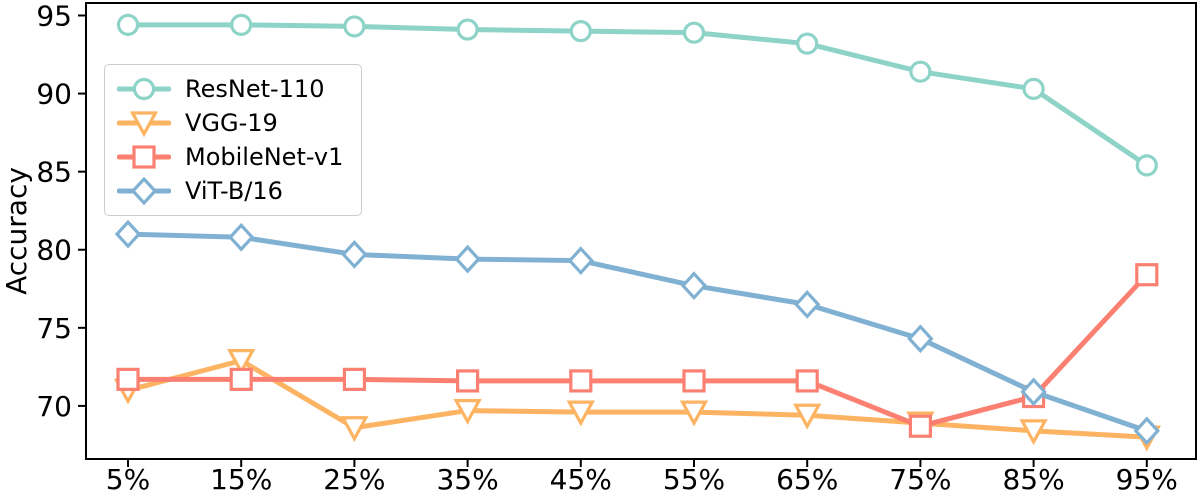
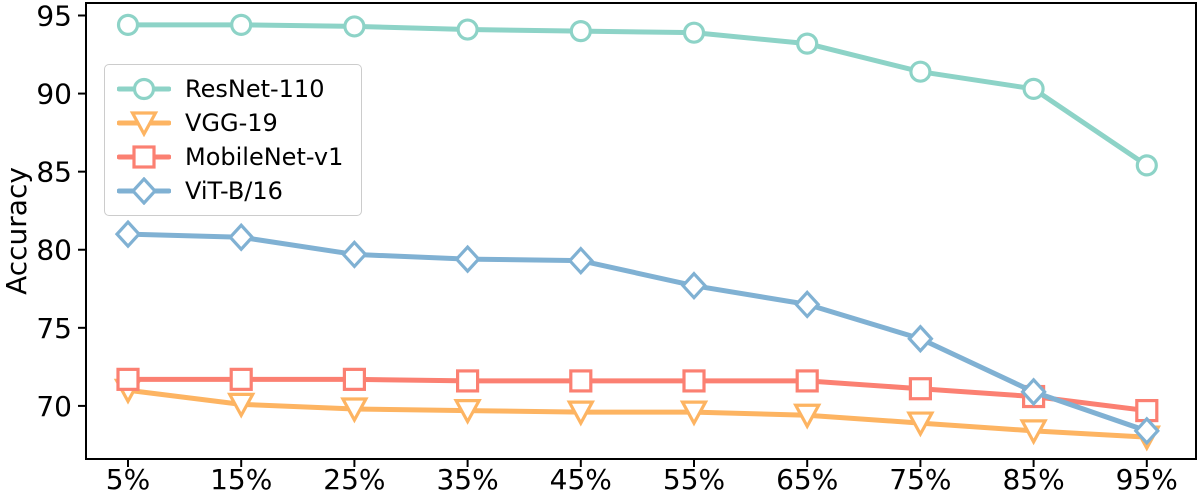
VGG-19/15%: 72.9 -> 70.1
VGG-19/25%: 68.6 -> 69.8
MobileNet-v1/75%: 68.7 -> 71.1
MobileNet-v1/95%: 78.4 -> 69.7
